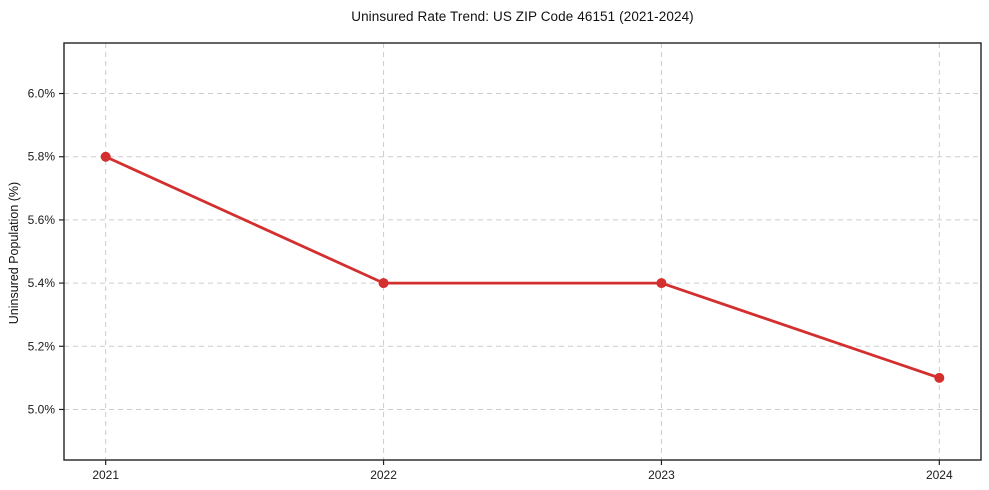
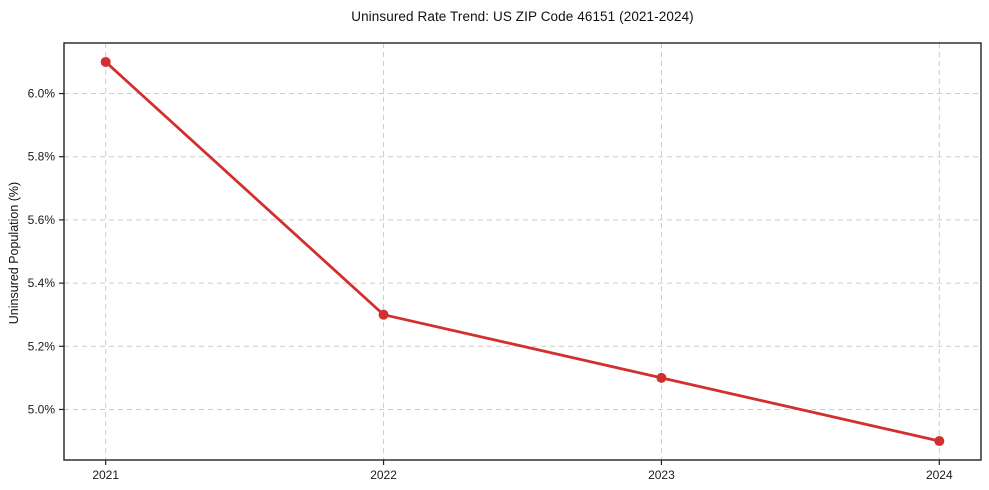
2021: 5.8% -> 6.1%
2022: 5.4% -> 5.3%
2023: 5.4% -> 5.1%
2024: 5.1% -> 4.9%
